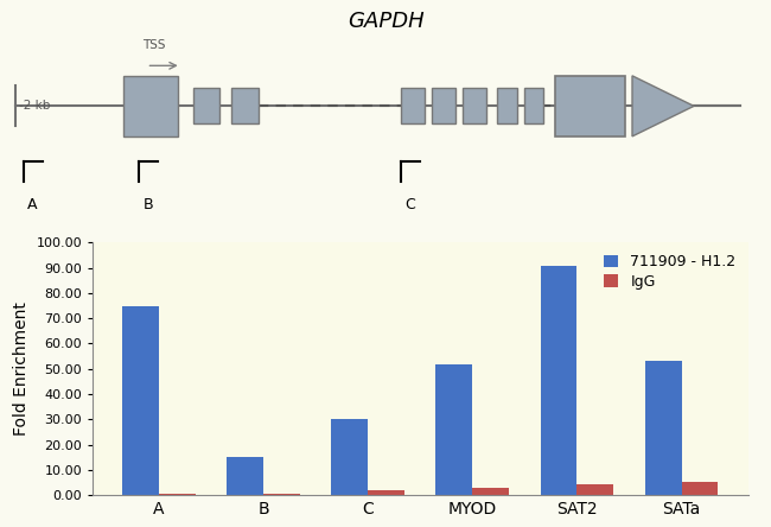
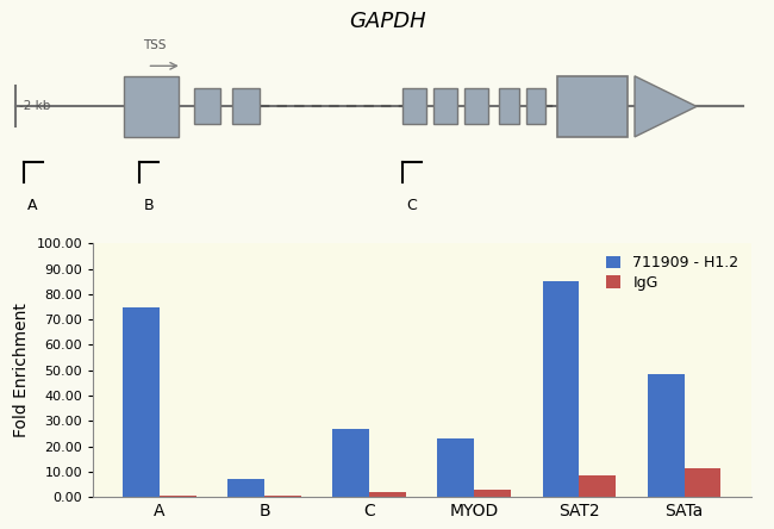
711909 - H1.2/B: 15.0 -> 7.0
711909 - H1.2/C: 30.0 -> 27.0
711909 - H1.2/MYOD: 52.0 -> 23.0
711909 - H1.2/SAT2: 90.5 -> 85.0
IgG/SAT2: 4.2 -> 8.5
711909 - H1.2/SATa: 53.0 -> 48.5
IgG/SATa: 5.5 -> 11.5
